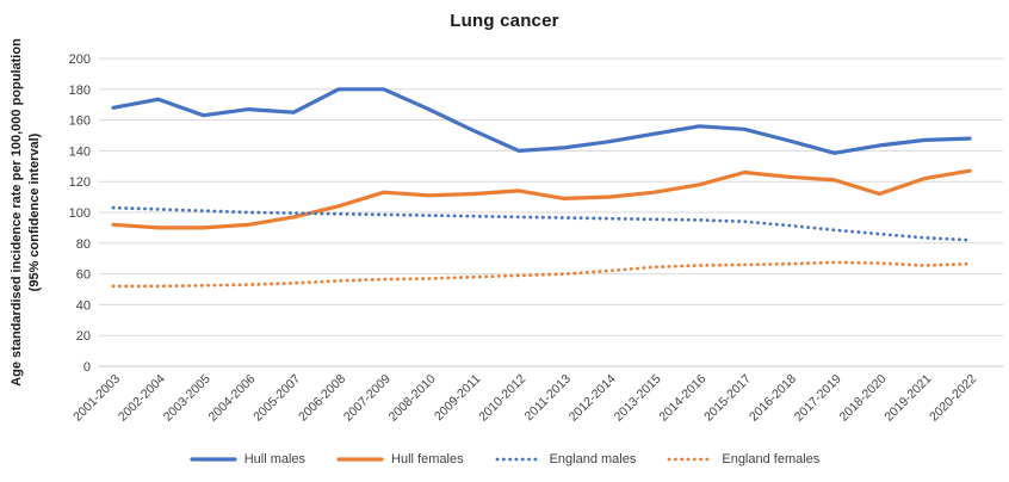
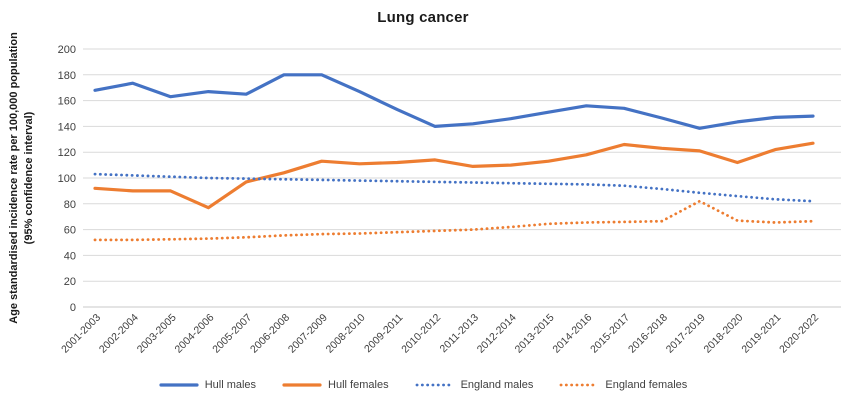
Hull females/2004-2006: 92 -> 77
England females/2017-2019: 68 -> 82
